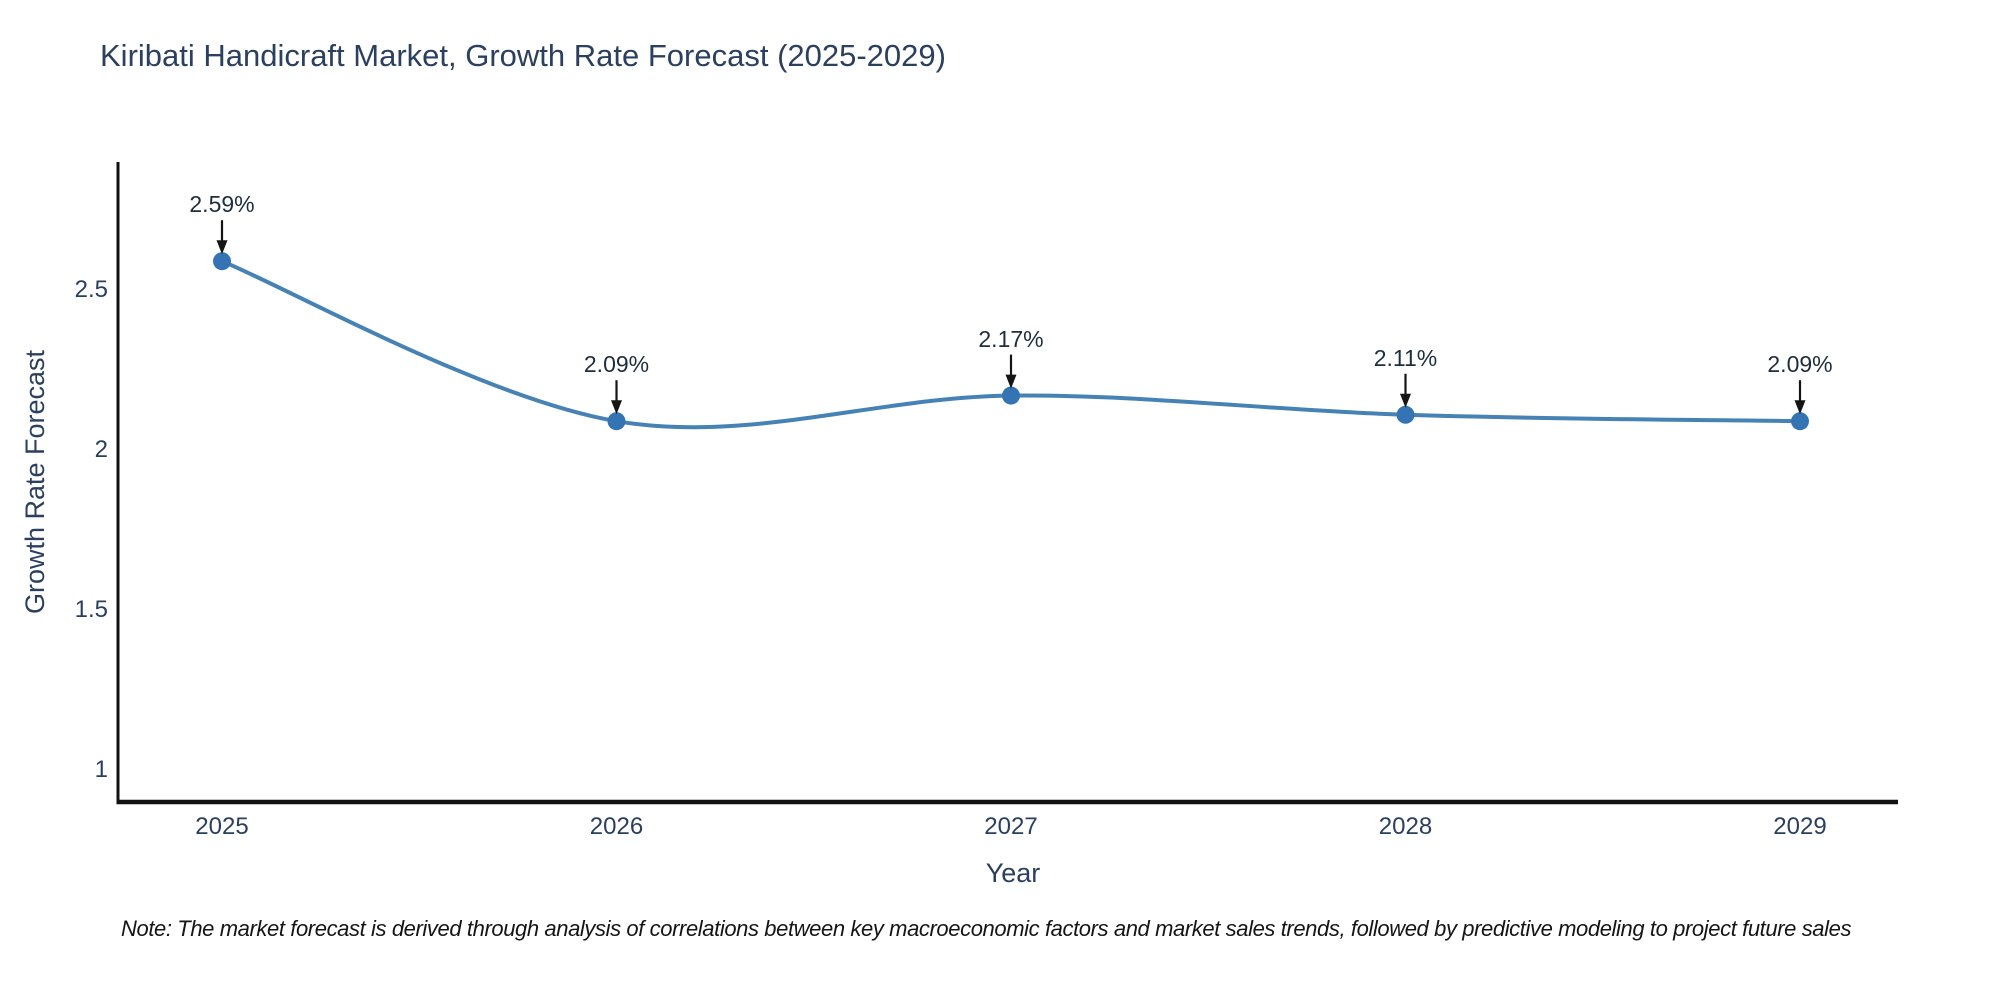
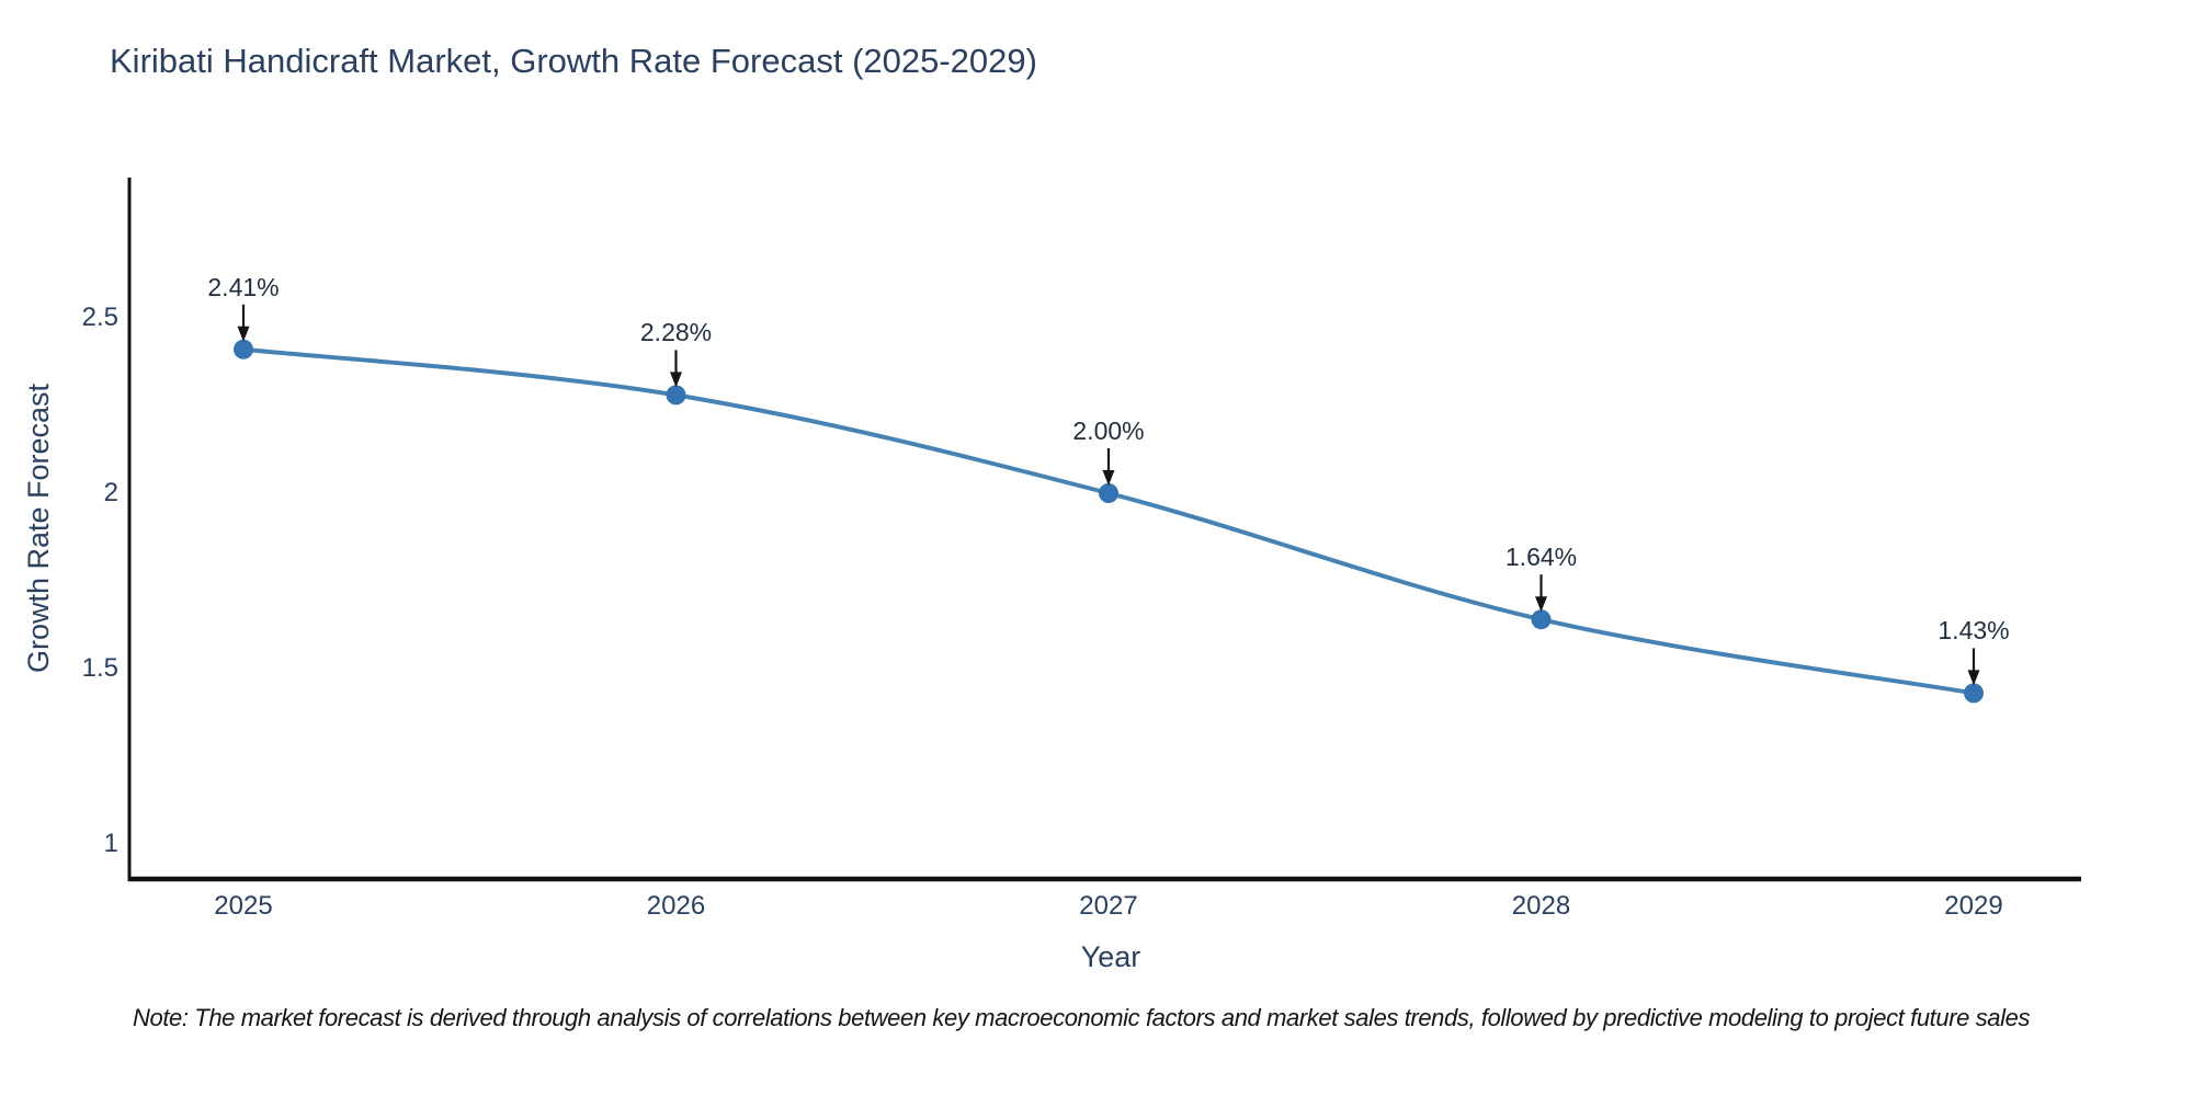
2025: 2.59% -> 2.41%
2026: 2.09% -> 2.28%
2027: 2.17% -> 2.00%
2028: 2.11% -> 1.64%
2029: 2.09% -> 1.43%
